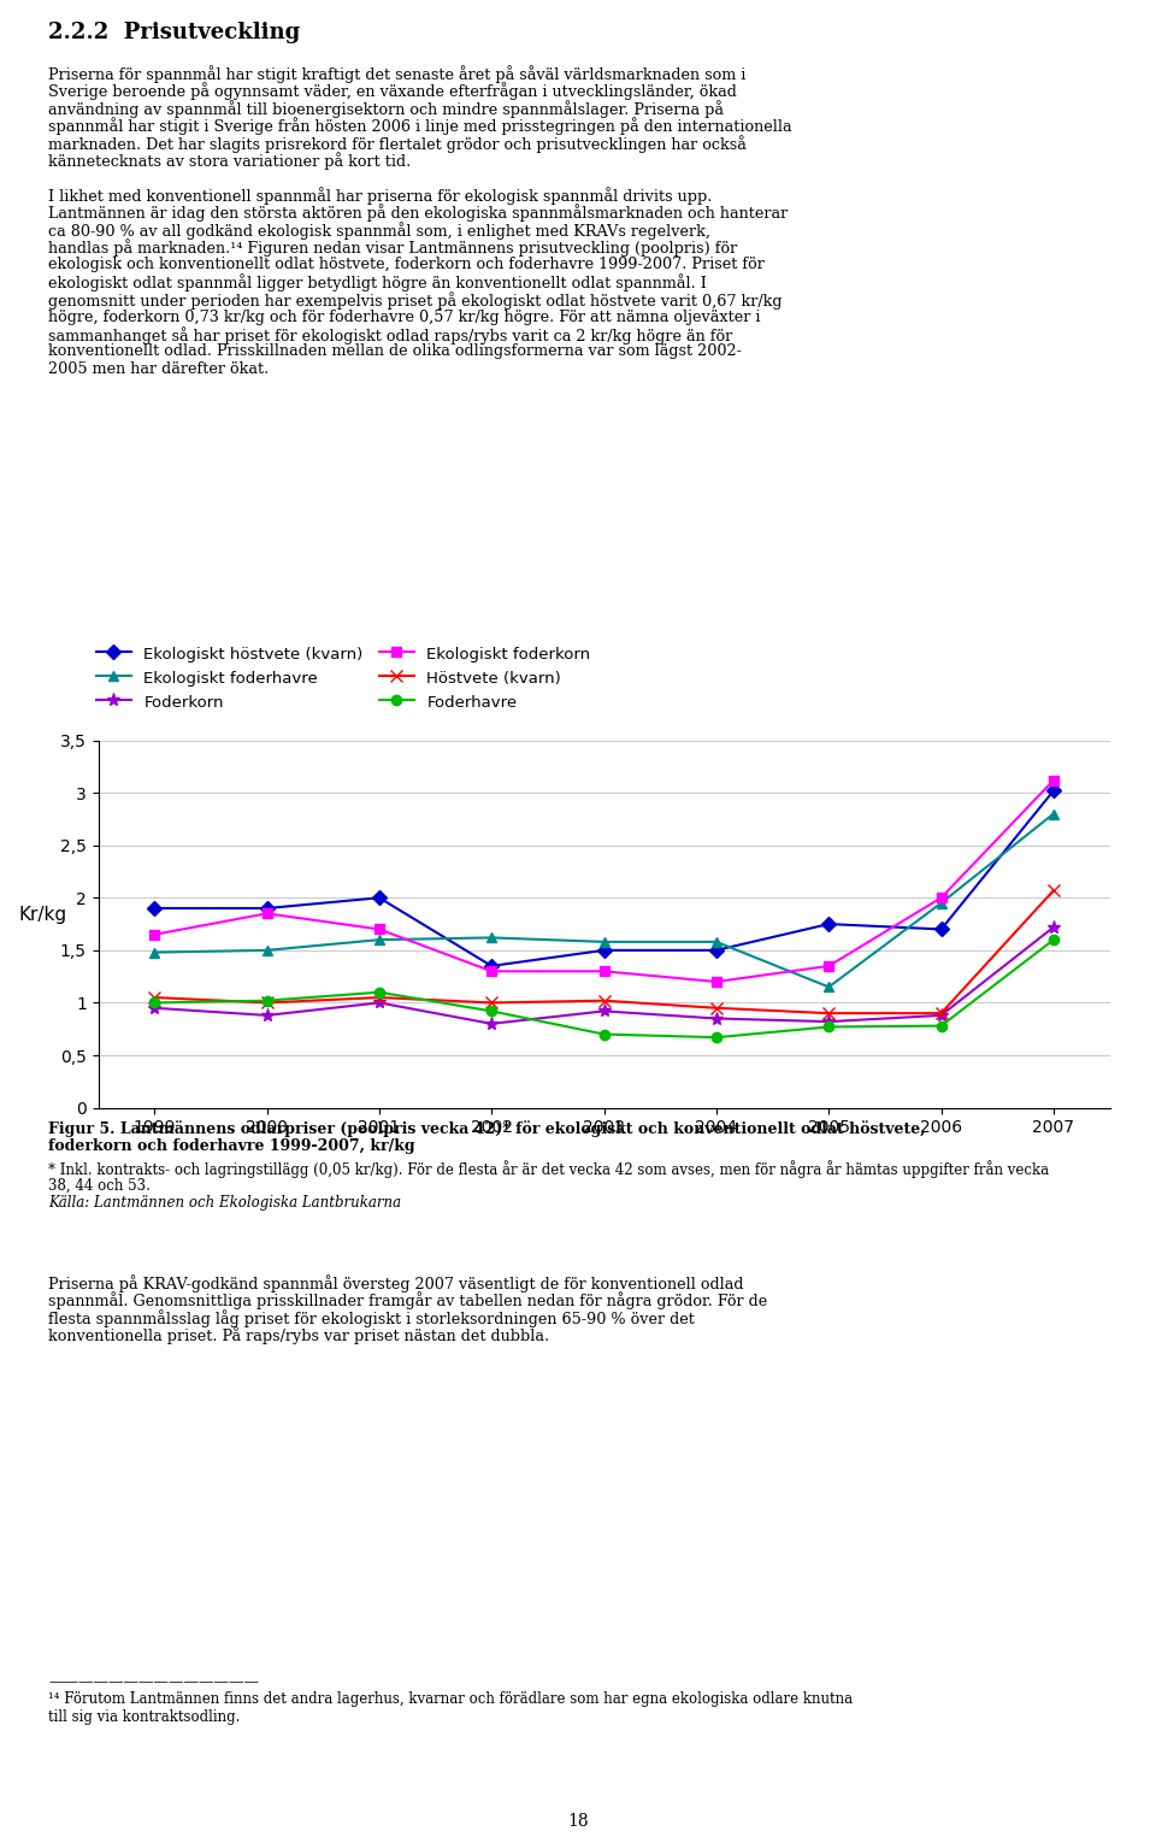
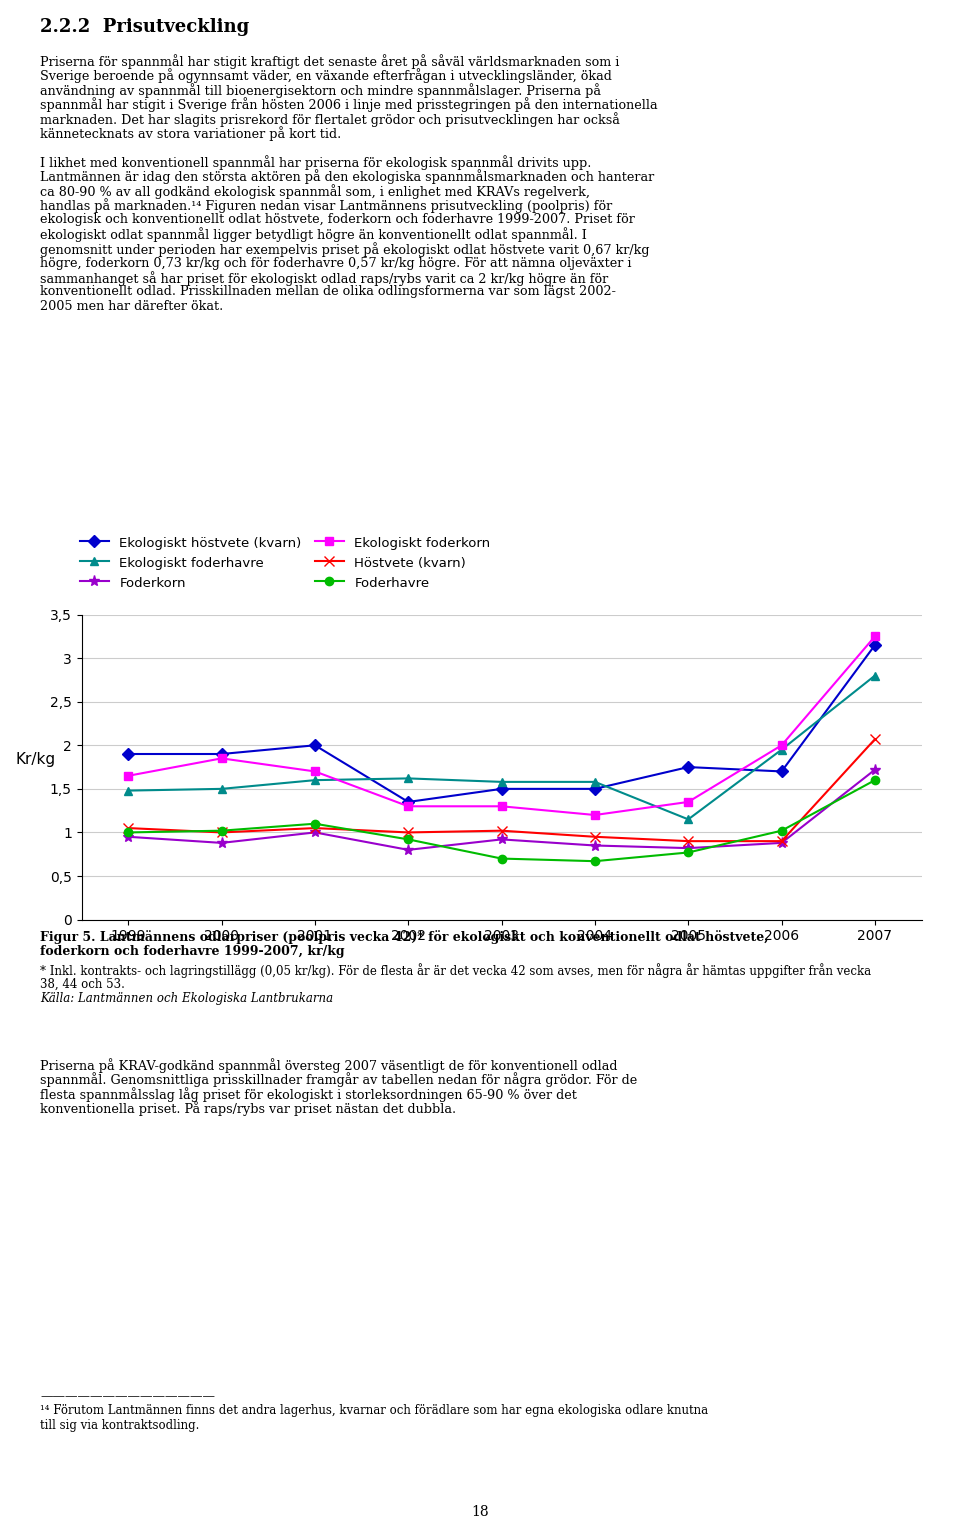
Foderhavre/2006: 0,78 -> 1,02
Ekologiskt höstvete (kvarn)/2007: 3,02 -> 3,15
Ekologiskt foderkorn/2007: 3,12 -> 3,25
